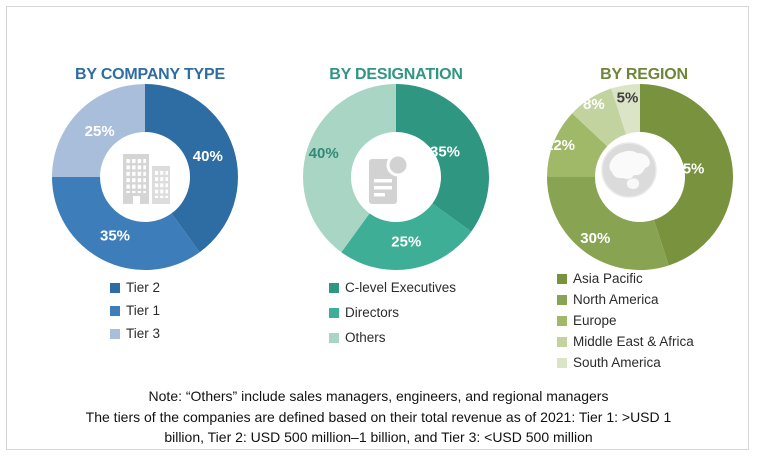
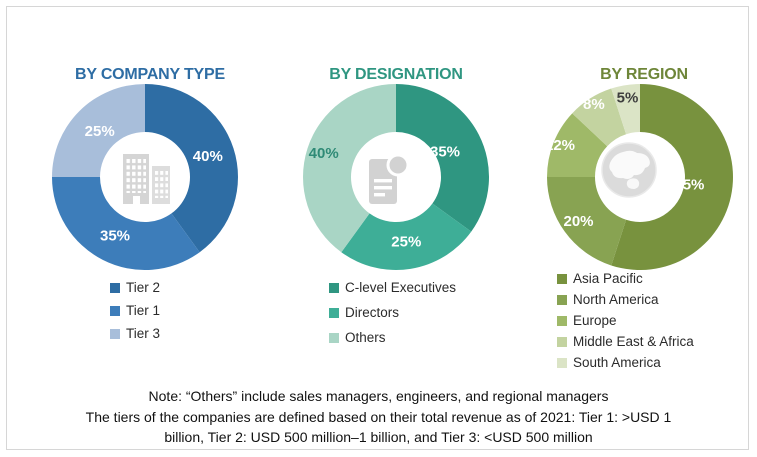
BY REGION/Asia Pacific: 45% -> 55%
BY REGION/North America: 30% -> 20%
